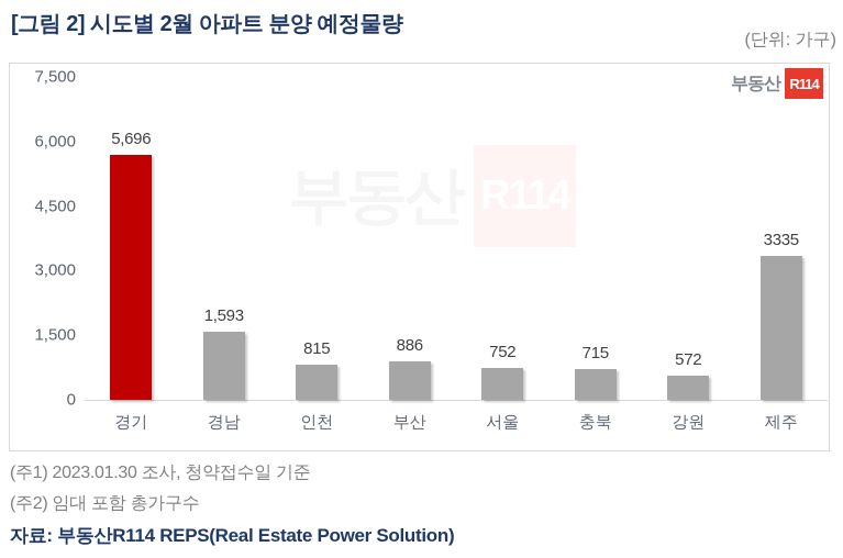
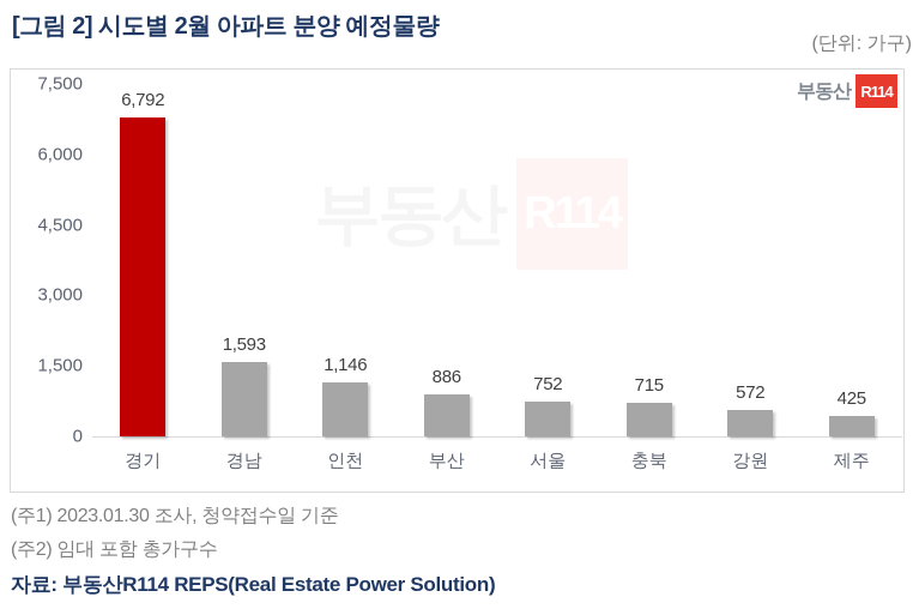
경기: 5,696 -> 6,792
인천: 815 -> 1,146
제주: 3335 -> 425
